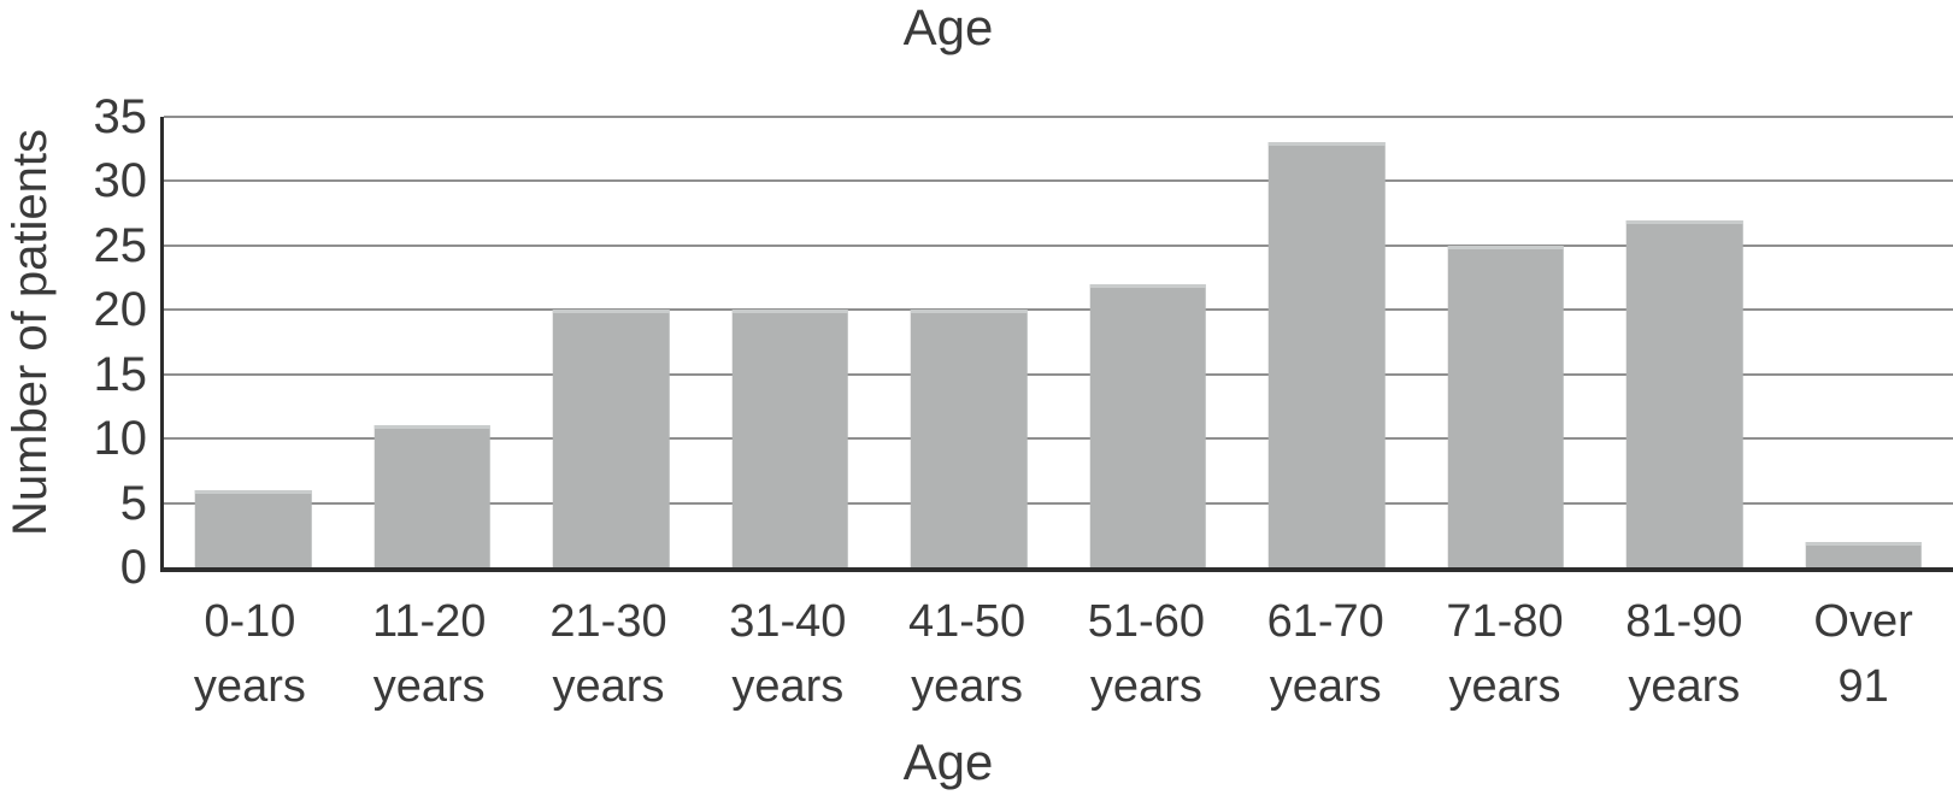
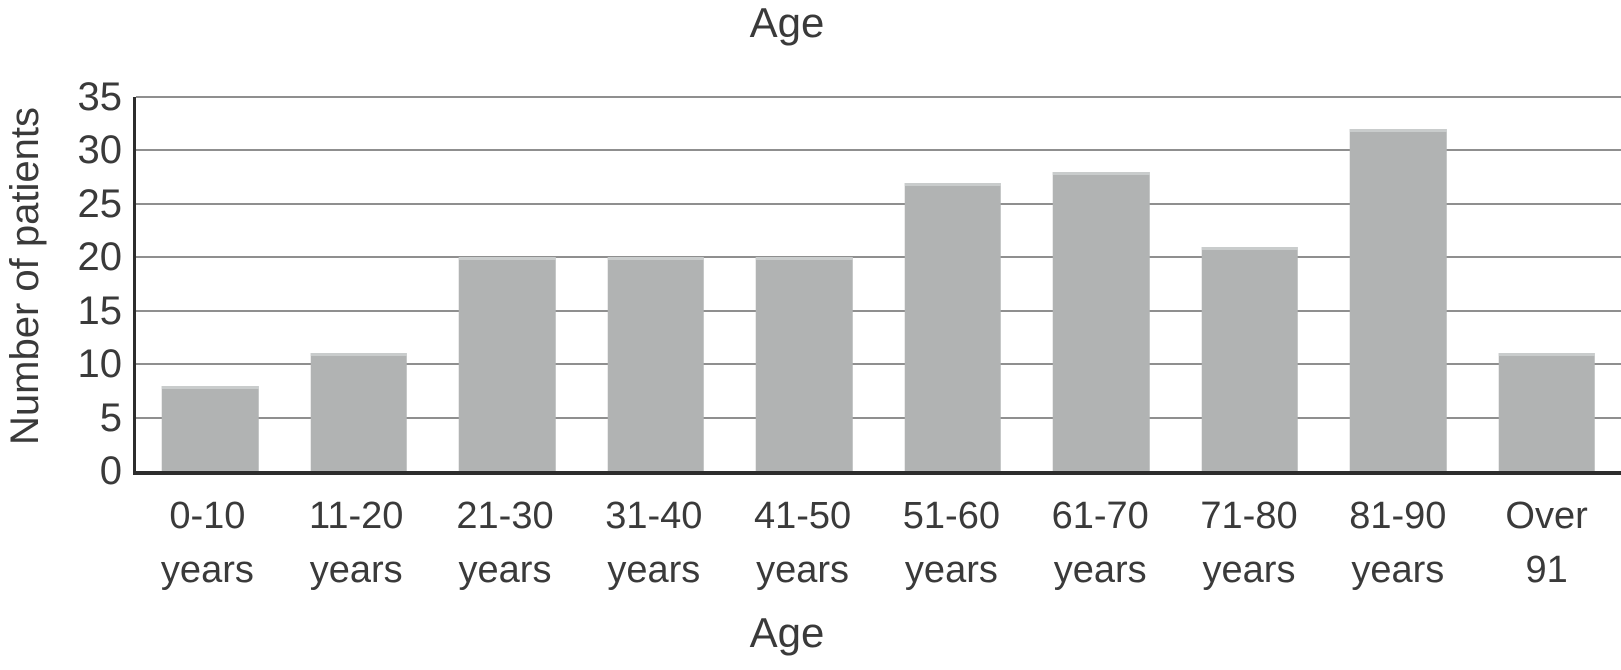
0-10 years: 6 -> 8
51-60 years: 22 -> 27
61-70 years: 33 -> 28
71-80 years: 25 -> 21
81-90 years: 27 -> 32
Over 91: 2 -> 11
